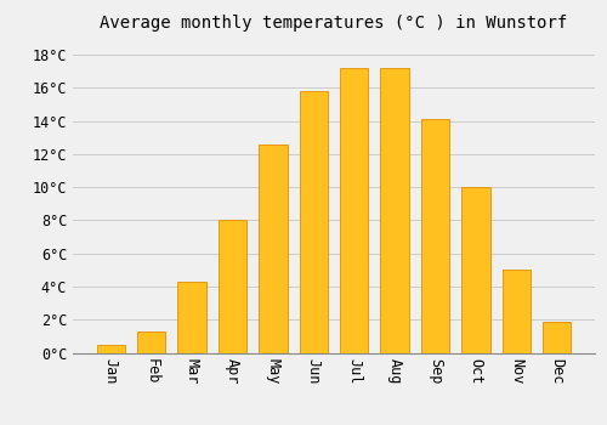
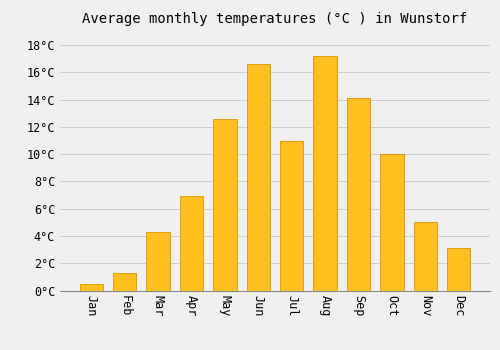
Apr: 8.0°C -> 6.9°C
Jun: 15.8°C -> 16.6°C
Jul: 17.2°C -> 11.0°C
Dec: 1.9°C -> 3.1°C
